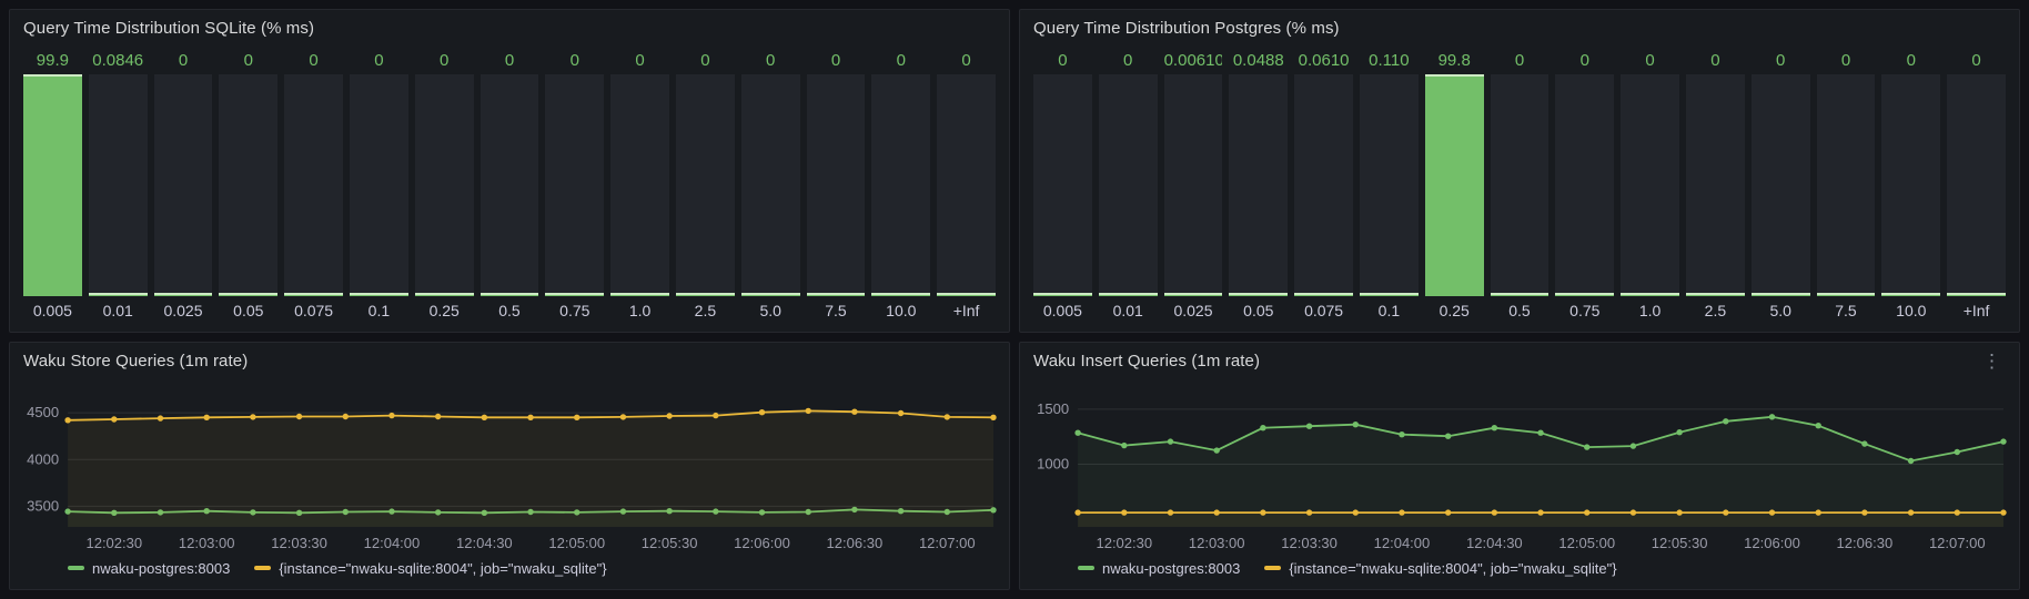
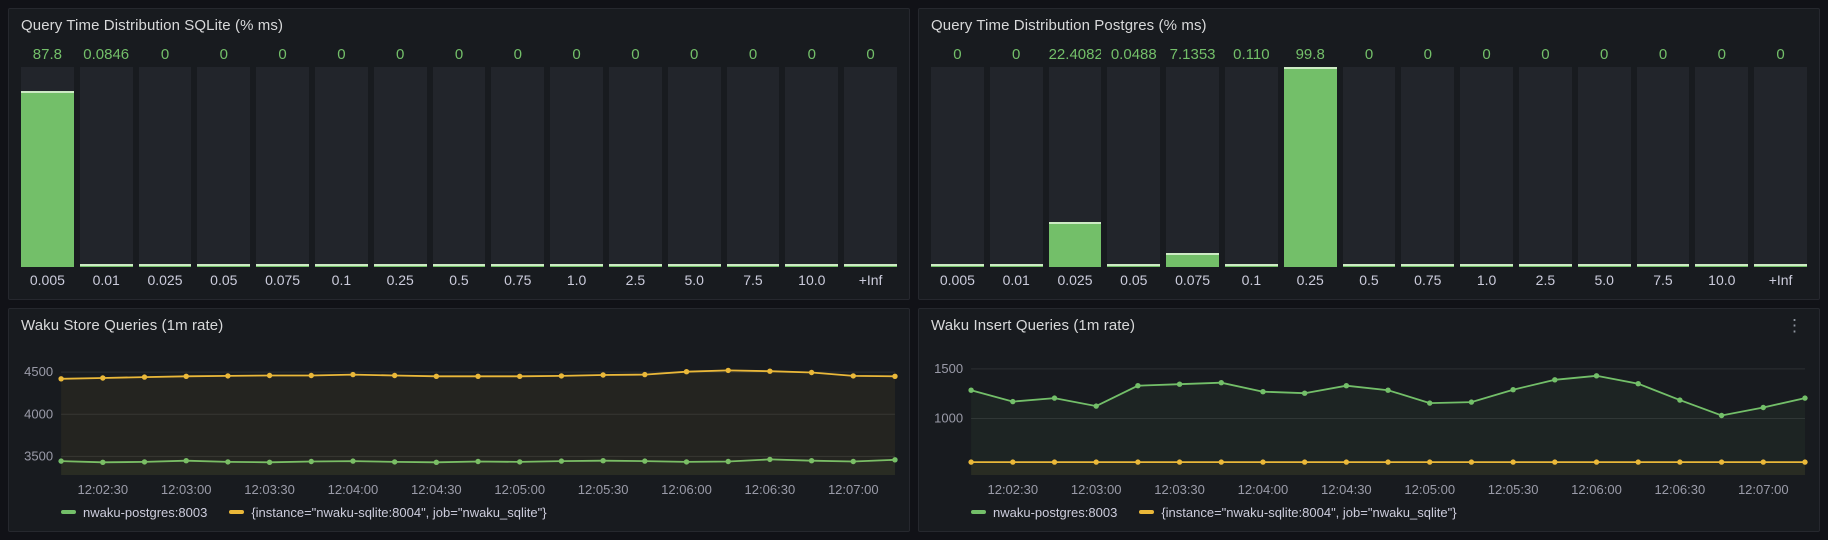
Query Time Distribution SQLite (% ms)/0.005: 99.9 -> 87.8
Query Time Distribution Postgres (% ms)/0.025: 0.00610 -> 22.40820
Query Time Distribution Postgres (% ms)/0.075: 0.0610 -> 7.1353
